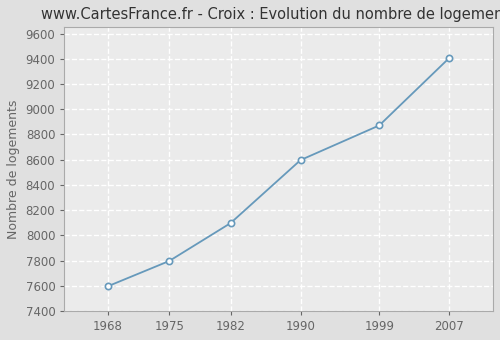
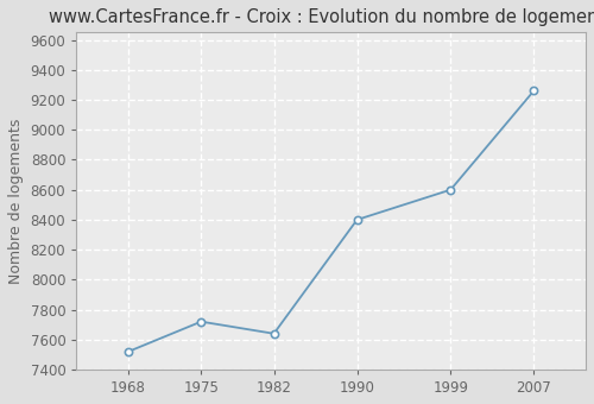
1968: 7600 -> 7520
1975: 7800 -> 7720
1982: 8100 -> 7640
1990: 8600 -> 8400
1999: 8870 -> 8600
2007: 9410 -> 9260
